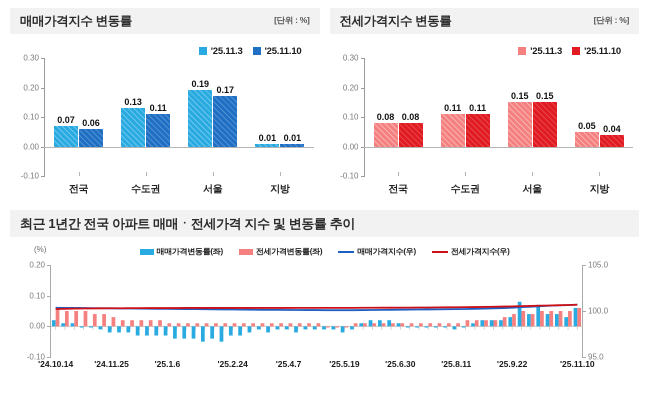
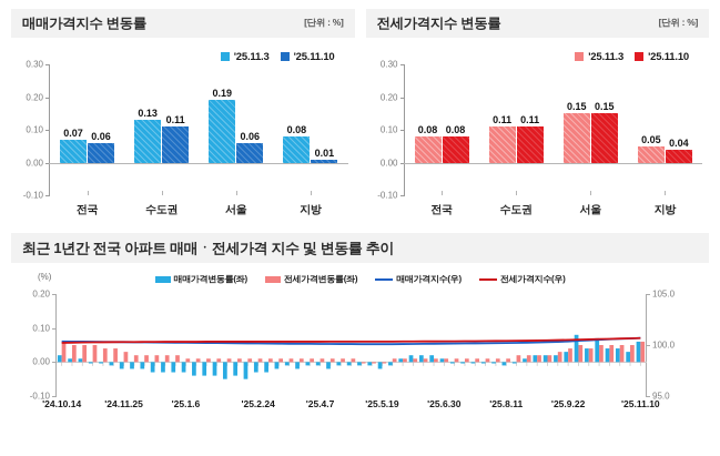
매매가격지수 변동률/'25.11.10/서울: 0.17 -> 0.06
매매가격지수 변동률/'25.11.3/지방: 0.01 -> 0.08
